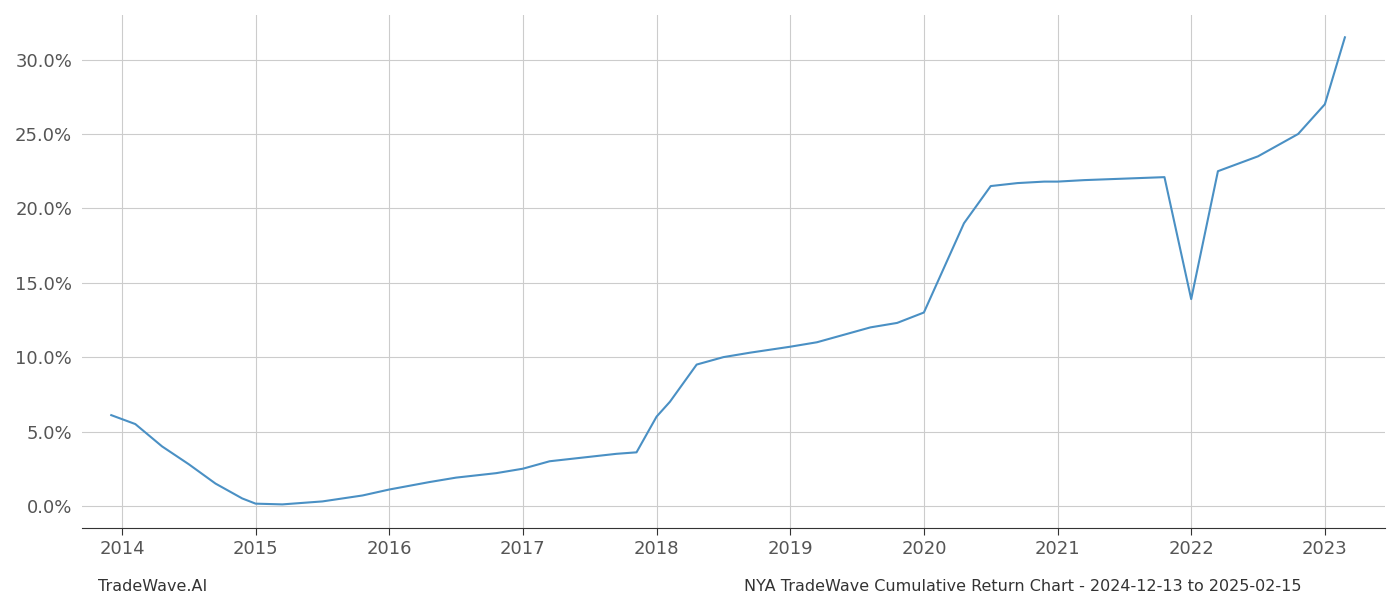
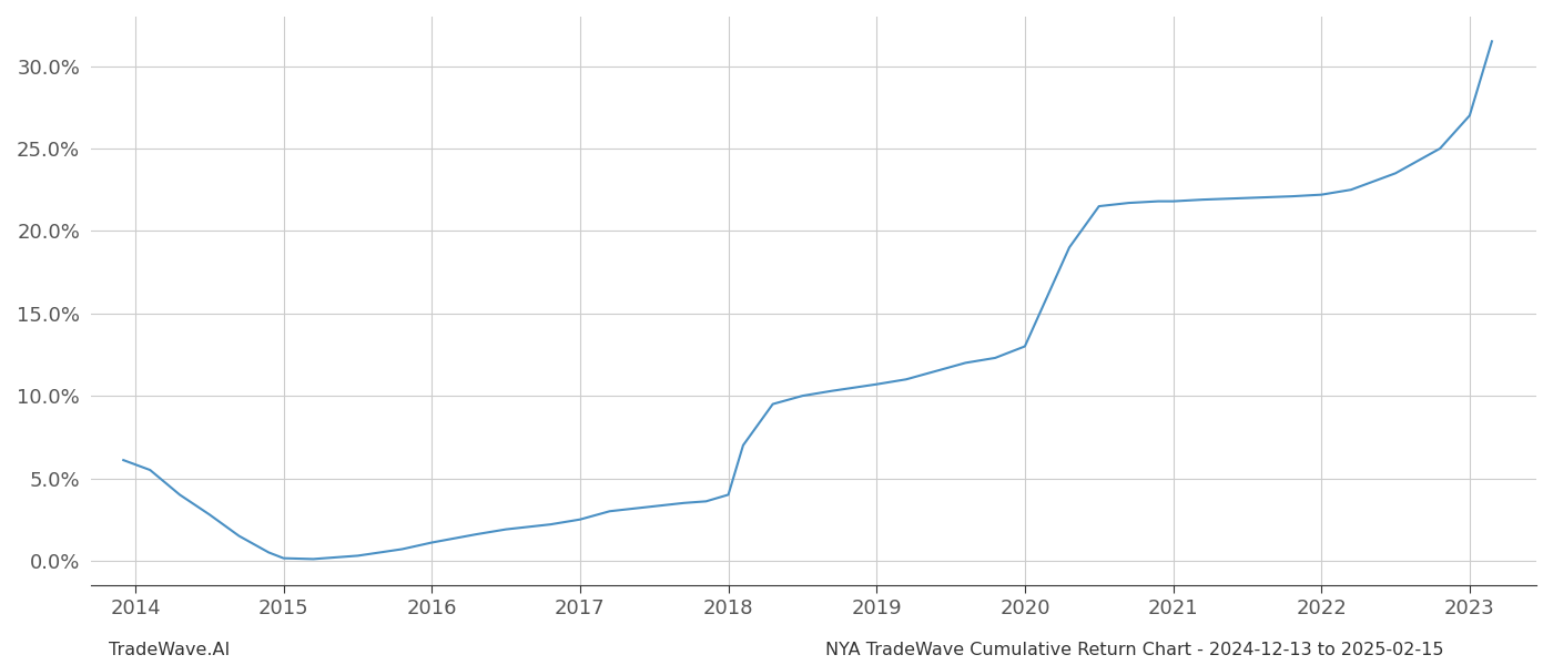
2018: 6.0% -> 4.0%
2022: 13.9% -> 22.2%
